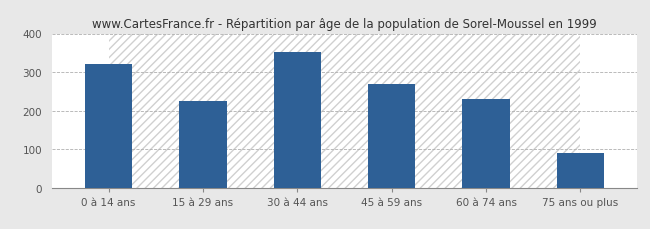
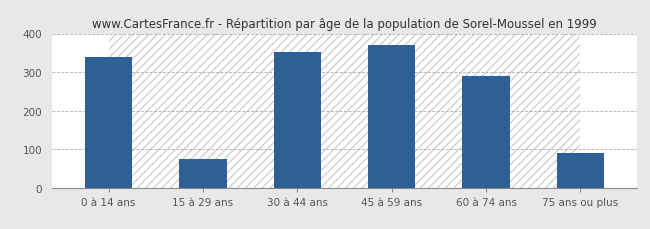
0 à 14 ans: 320 -> 340
15 à 29 ans: 225 -> 75
45 à 59 ans: 270 -> 370
60 à 74 ans: 229 -> 290
